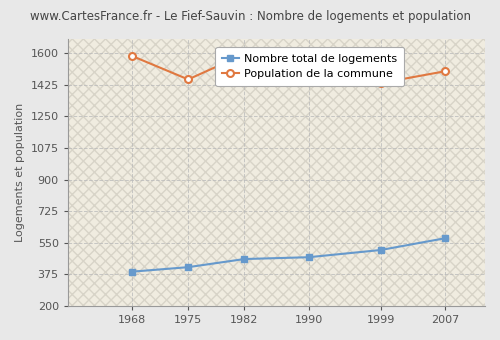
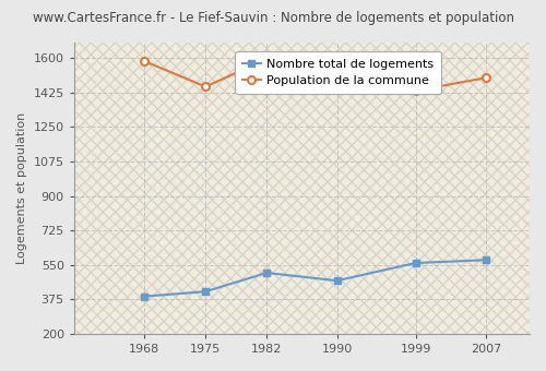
Nombre total de logements/1982: 460 -> 510
Nombre total de logements/1999: 510 -> 560
